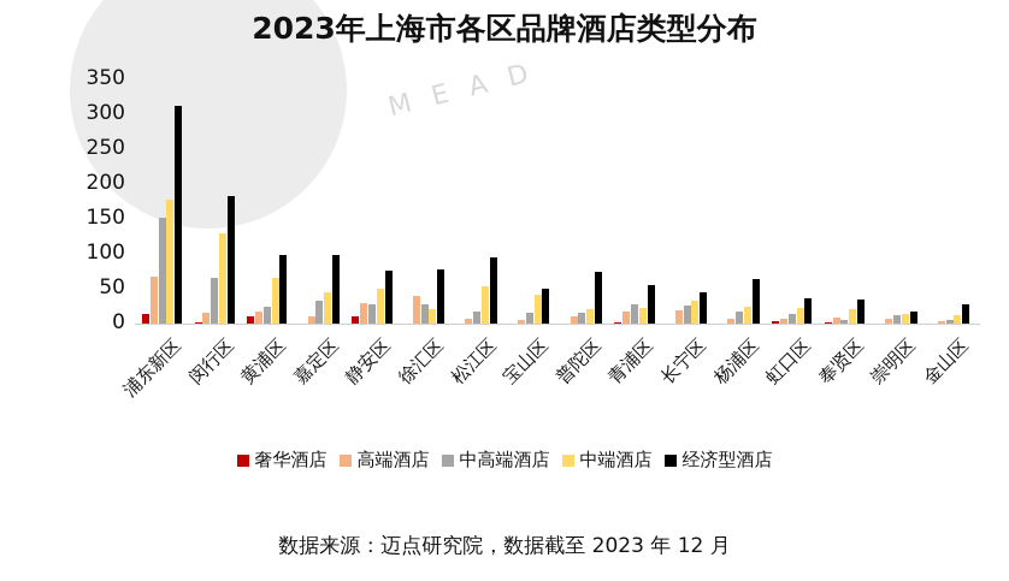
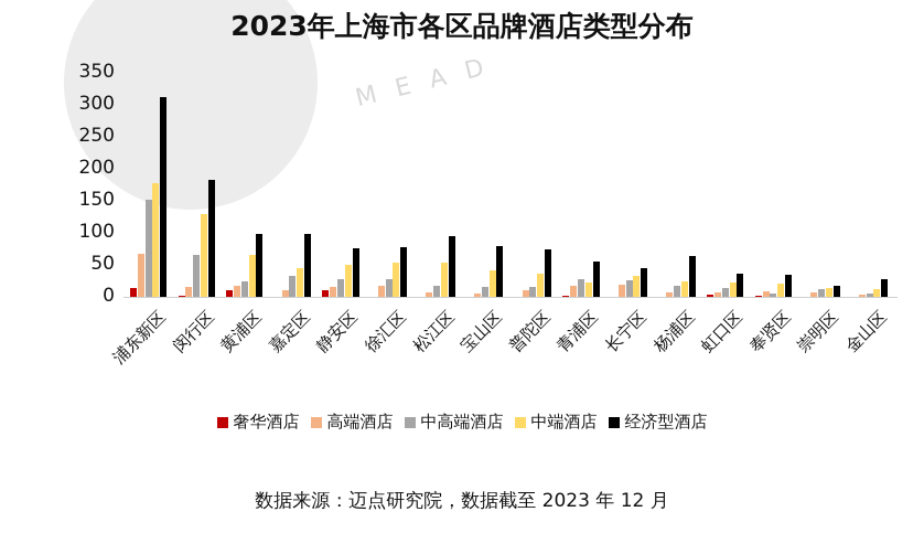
高端酒店/静安区: 30 -> 20
高端酒店/徐汇区: 40 -> 20
中端酒店/徐汇区: 20 -> 50
经济型酒店/宝山区: 50 -> 80
中端酒店/普陀区: 20 -> 40
